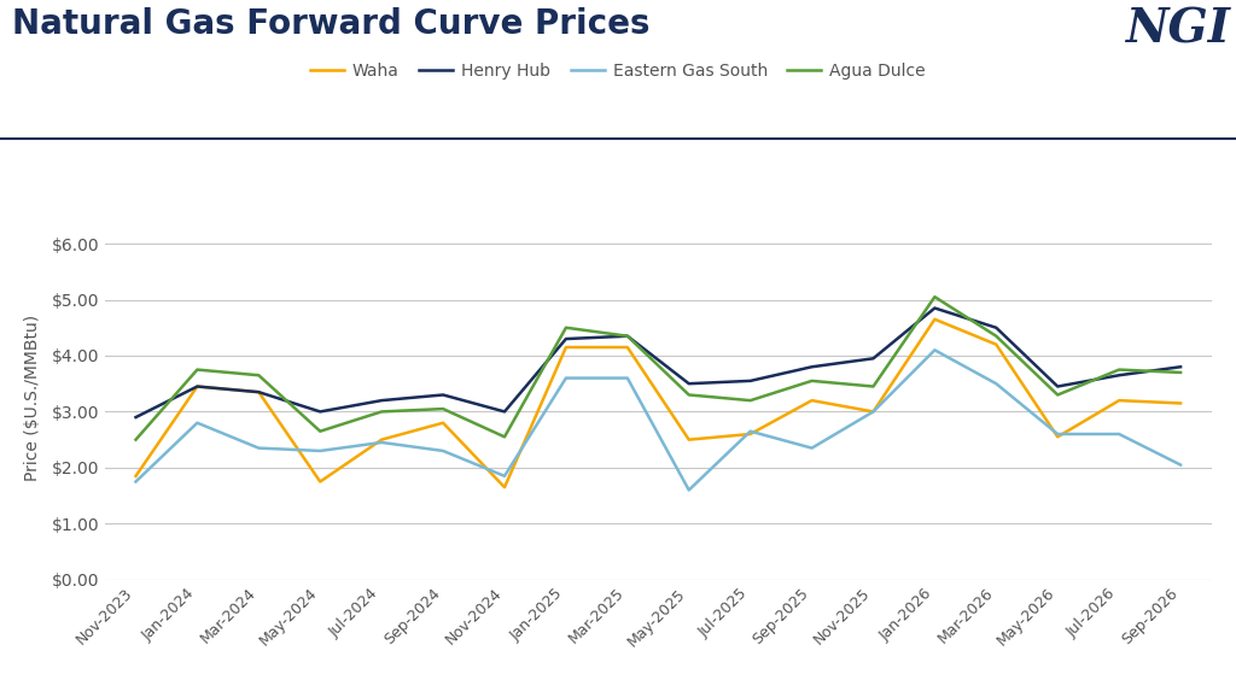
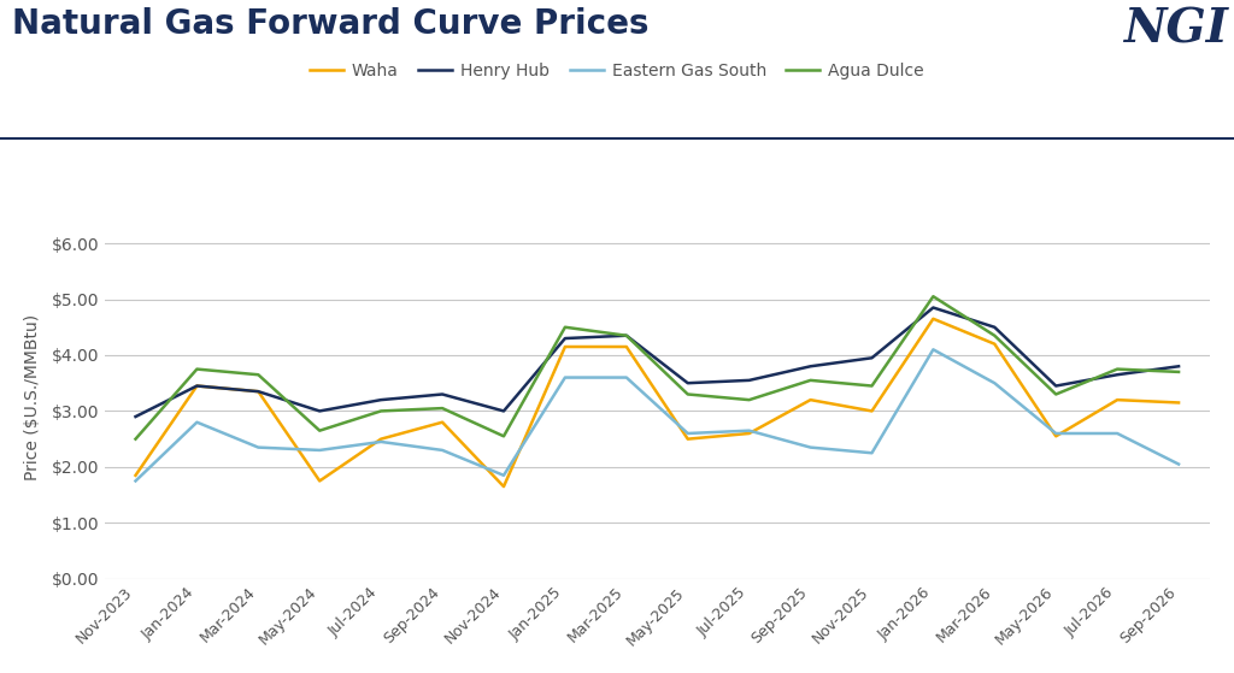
Eastern Gas South/May-2025: $1.60 -> $2.60
Eastern Gas South/Nov-2025: $3.00 -> $2.25
